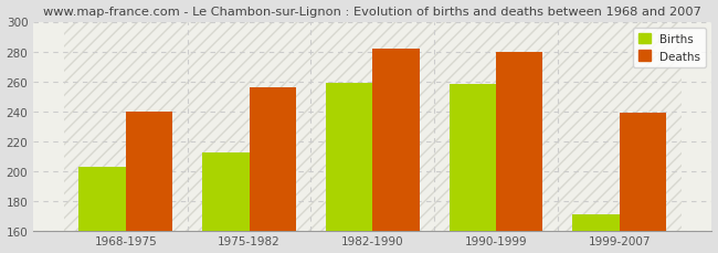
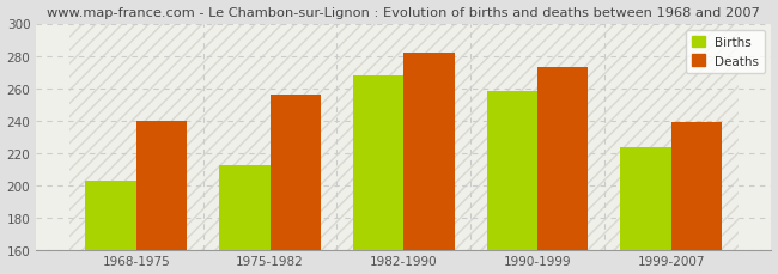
Births/1982-1990: 259 -> 268
Deaths/1990-1999: 280 -> 273
Births/1999-2007: 171 -> 223
